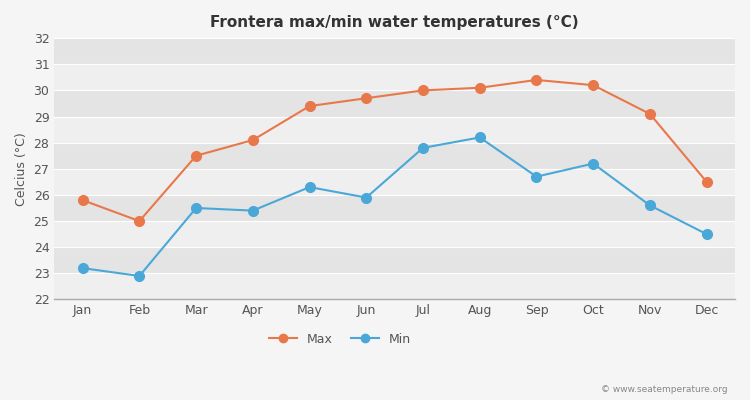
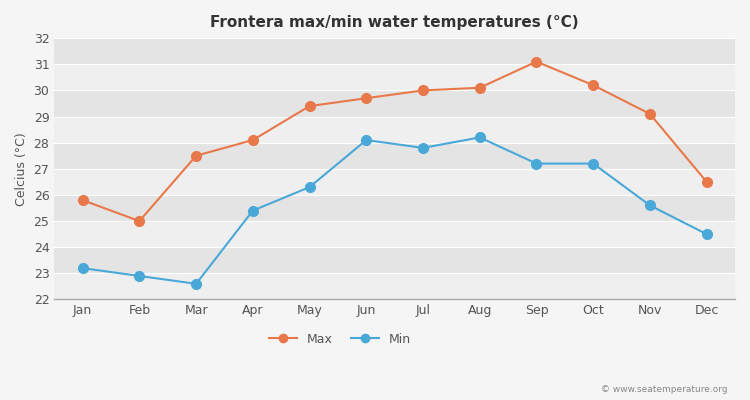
Min/Mar: 25.5 -> 22.6
Min/Jun: 25.9 -> 28.1
Max/Sep: 30.4 -> 31.1
Min/Sep: 26.7 -> 27.2
